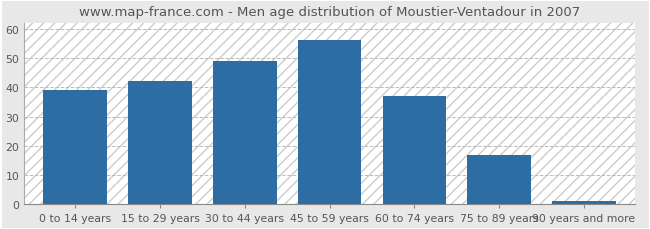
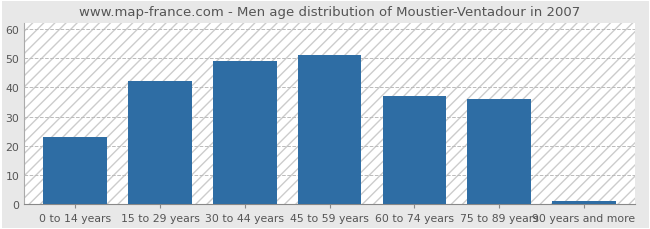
0 to 14 years: 39 -> 23
45 to 59 years: 56 -> 51
75 to 89 years: 17 -> 36
